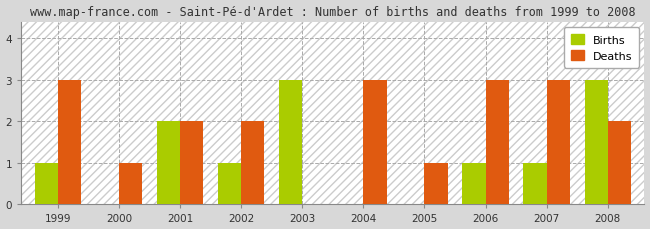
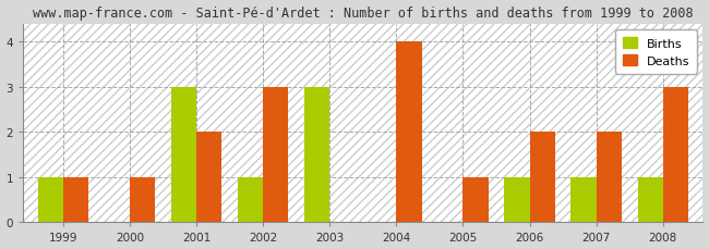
Deaths/1999: 3 -> 1
Births/2001: 2 -> 3
Deaths/2002: 2 -> 3
Deaths/2004: 3 -> 4
Deaths/2006: 3 -> 2
Deaths/2007: 3 -> 2
Births/2008: 3 -> 1
Deaths/2008: 2 -> 3
